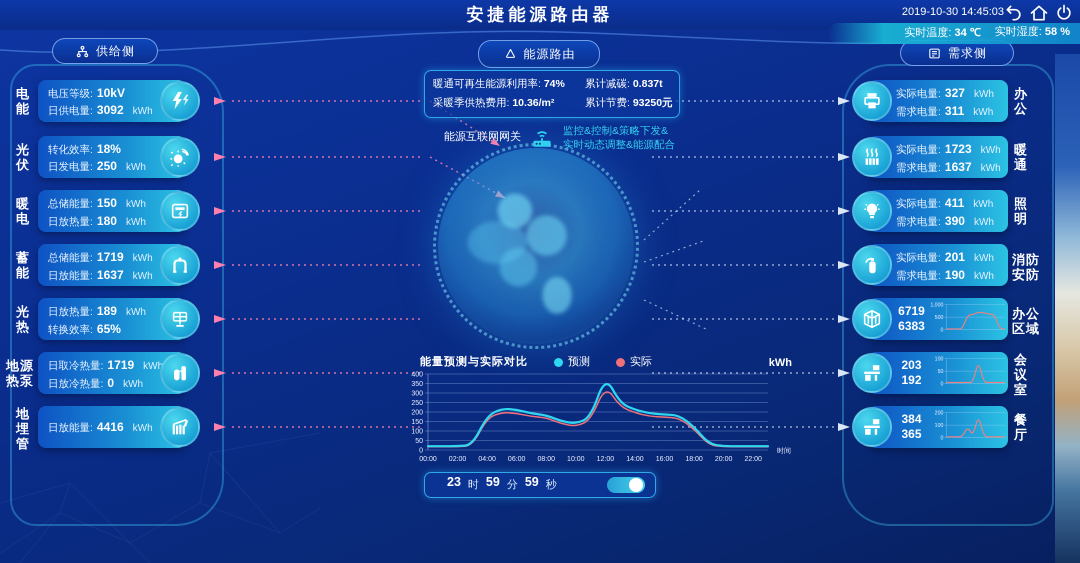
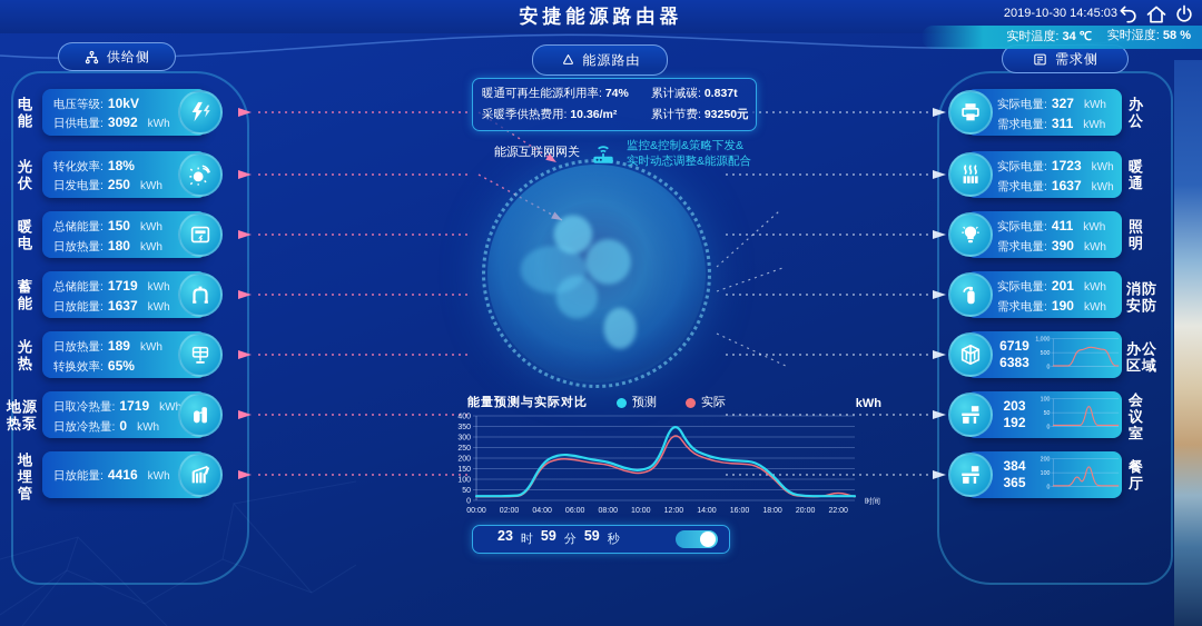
实际/22:00: 20 -> 40
